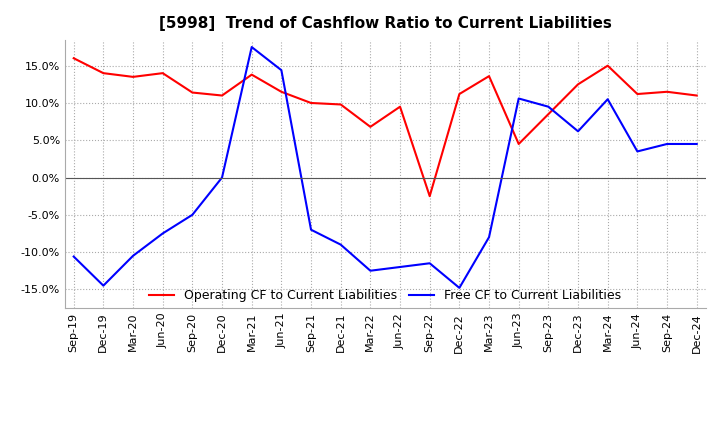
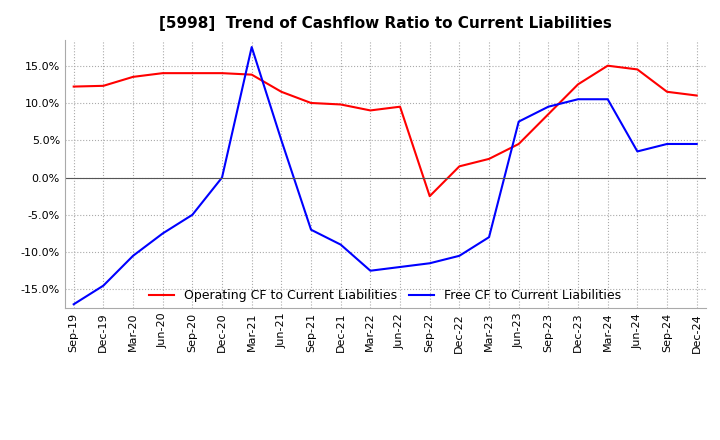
Operating CF to Current Liabilities/Sep-19: 16.0% -> 12.2%
Free CF to Current Liabilities/Sep-19: -10.6% -> -17.0%
Operating CF to Current Liabilities/Dec-19: 14.0% -> 12.3%
Operating CF to Current Liabilities/Sep-20: 11.4% -> 14.0%
Operating CF to Current Liabilities/Dec-20: 11.0% -> 14.0%
Free CF to Current Liabilities/Jun-21: 14.4% -> 5.0%
Operating CF to Current Liabilities/Mar-22: 6.8% -> 9.0%
Operating CF to Current Liabilities/Dec-22: 11.2% -> 1.5%
Free CF to Current Liabilities/Dec-22: -14.8% -> -10.5%
Operating CF to Current Liabilities/Mar-23: 13.6% -> 2.5%
Free CF to Current Liabilities/Jun-23: 10.6% -> 7.5%
Free CF to Current Liabilities/Dec-23: 6.2% -> 10.5%
Operating CF to Current Liabilities/Jun-24: 11.2% -> 14.5%
